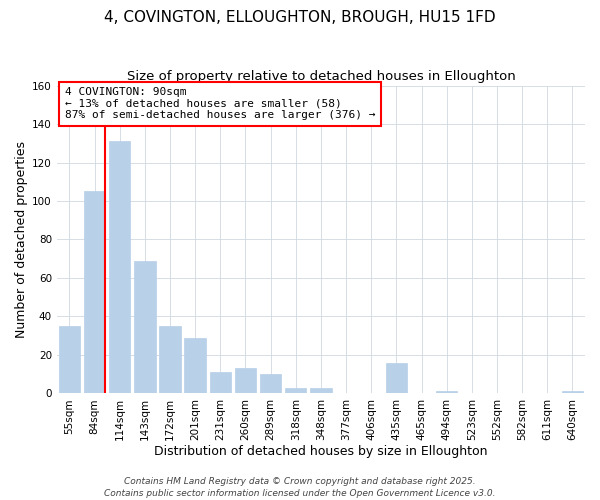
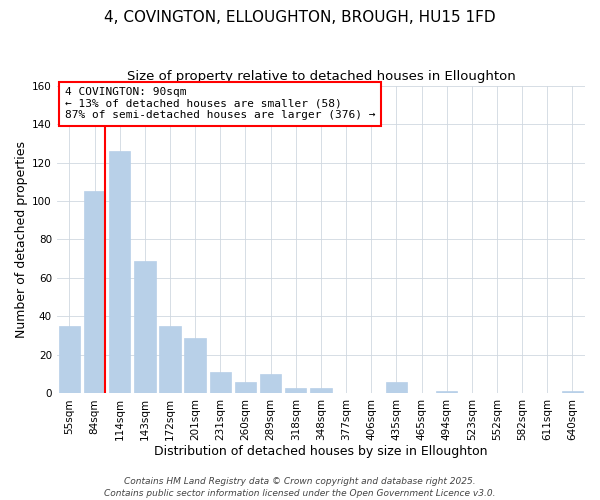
114sqm: 131 -> 126
260sqm: 13 -> 6
435sqm: 16 -> 6
